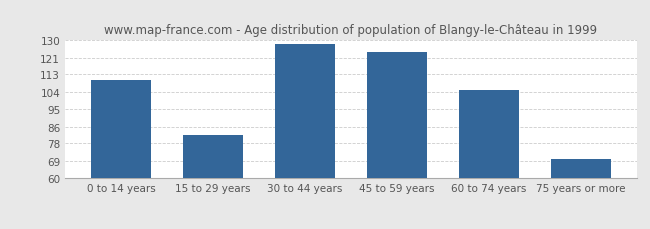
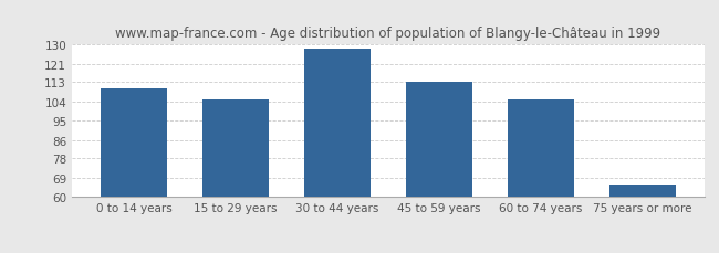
15 to 29 years: 82 -> 105
45 to 59 years: 124 -> 113
75 years or more: 70 -> 66
